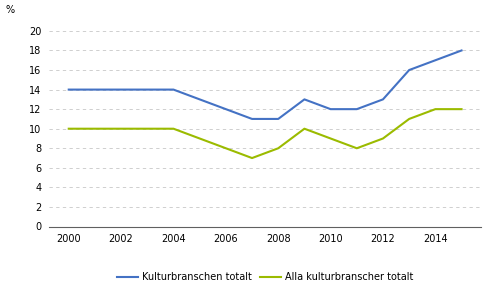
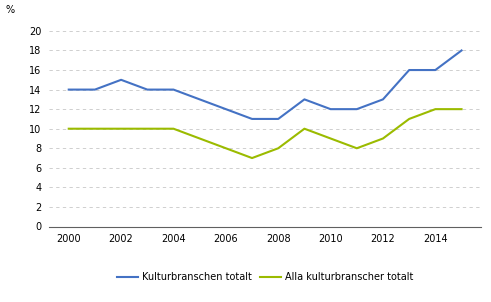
Kulturbranschen totalt/2002: 14 -> 15
Kulturbranschen totalt/2014: 17 -> 16
